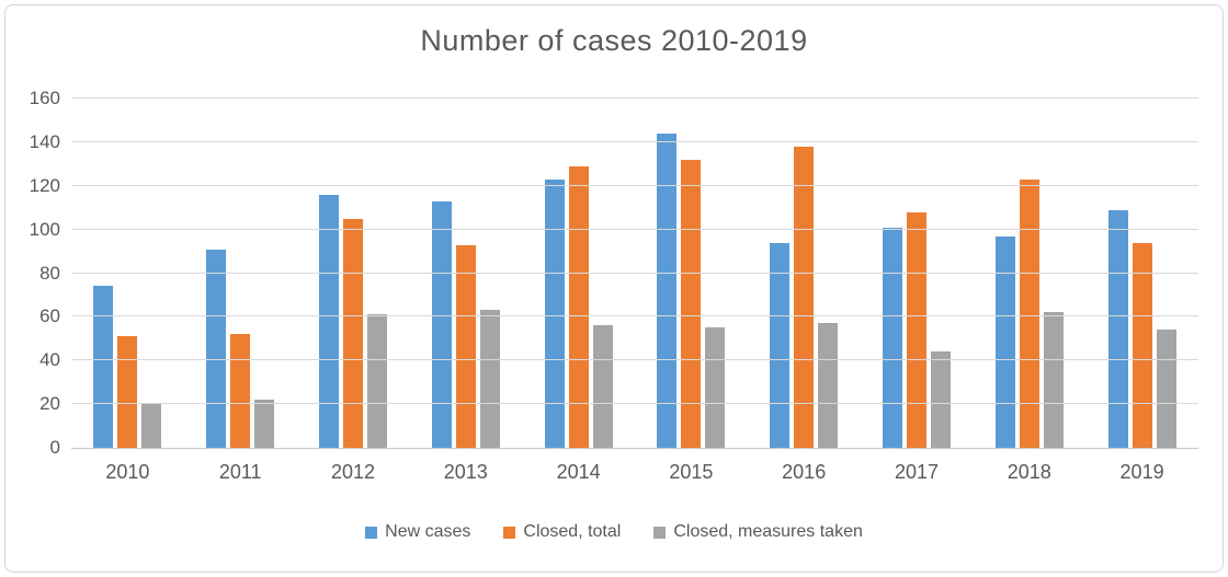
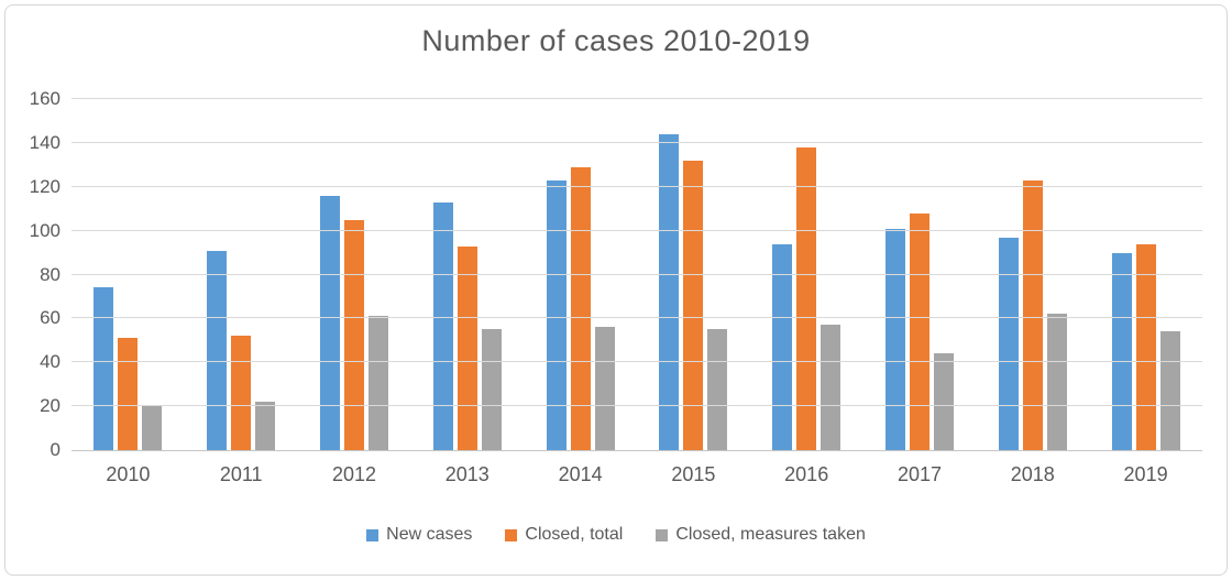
Closed, measures taken/2013: 63 -> 55
New cases/2019: 109 -> 90
